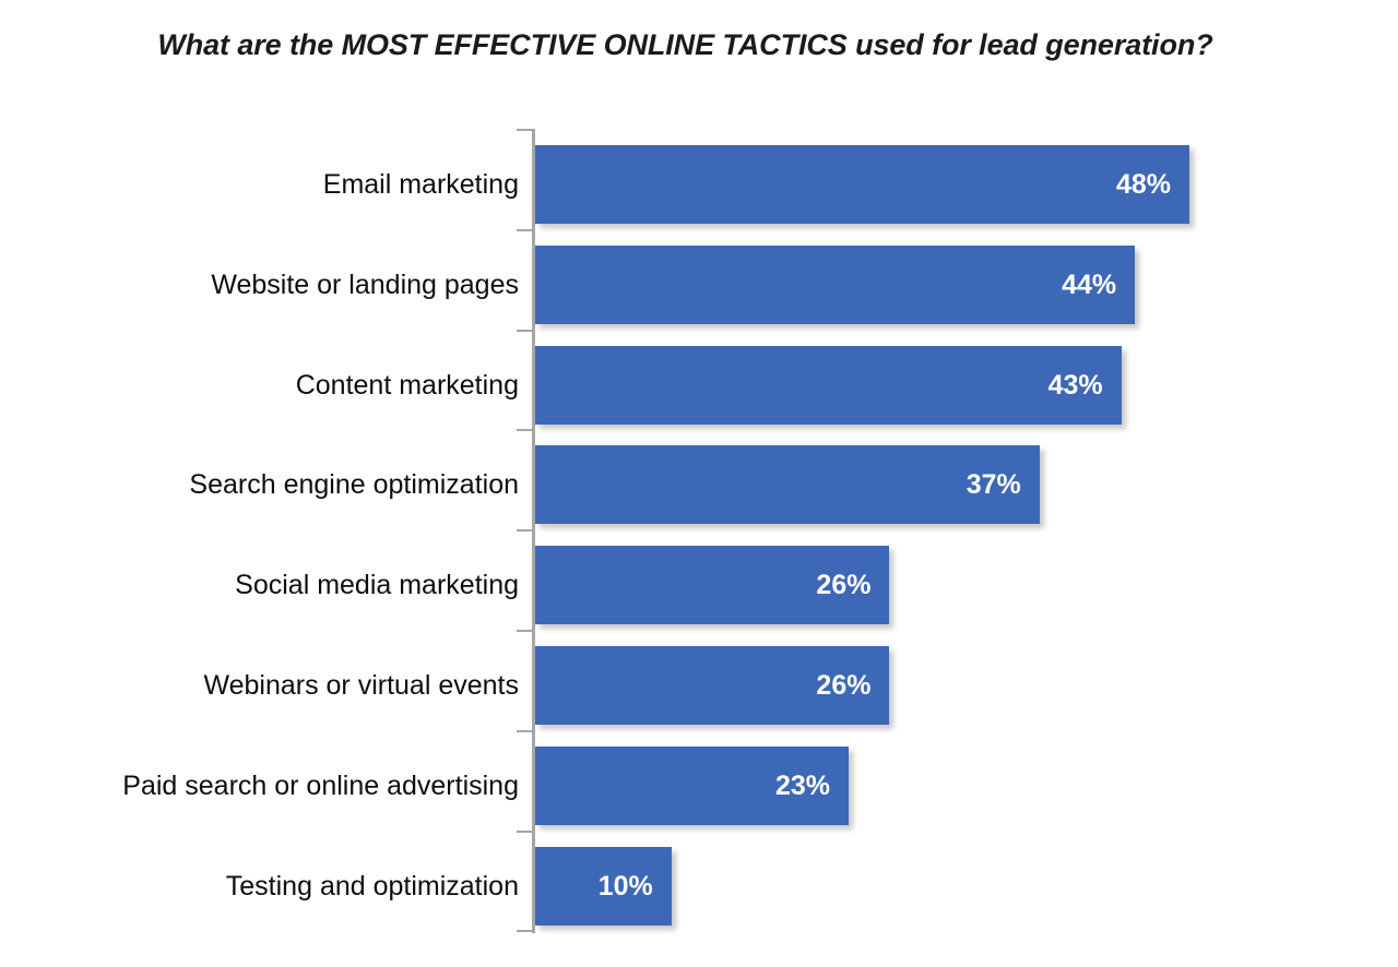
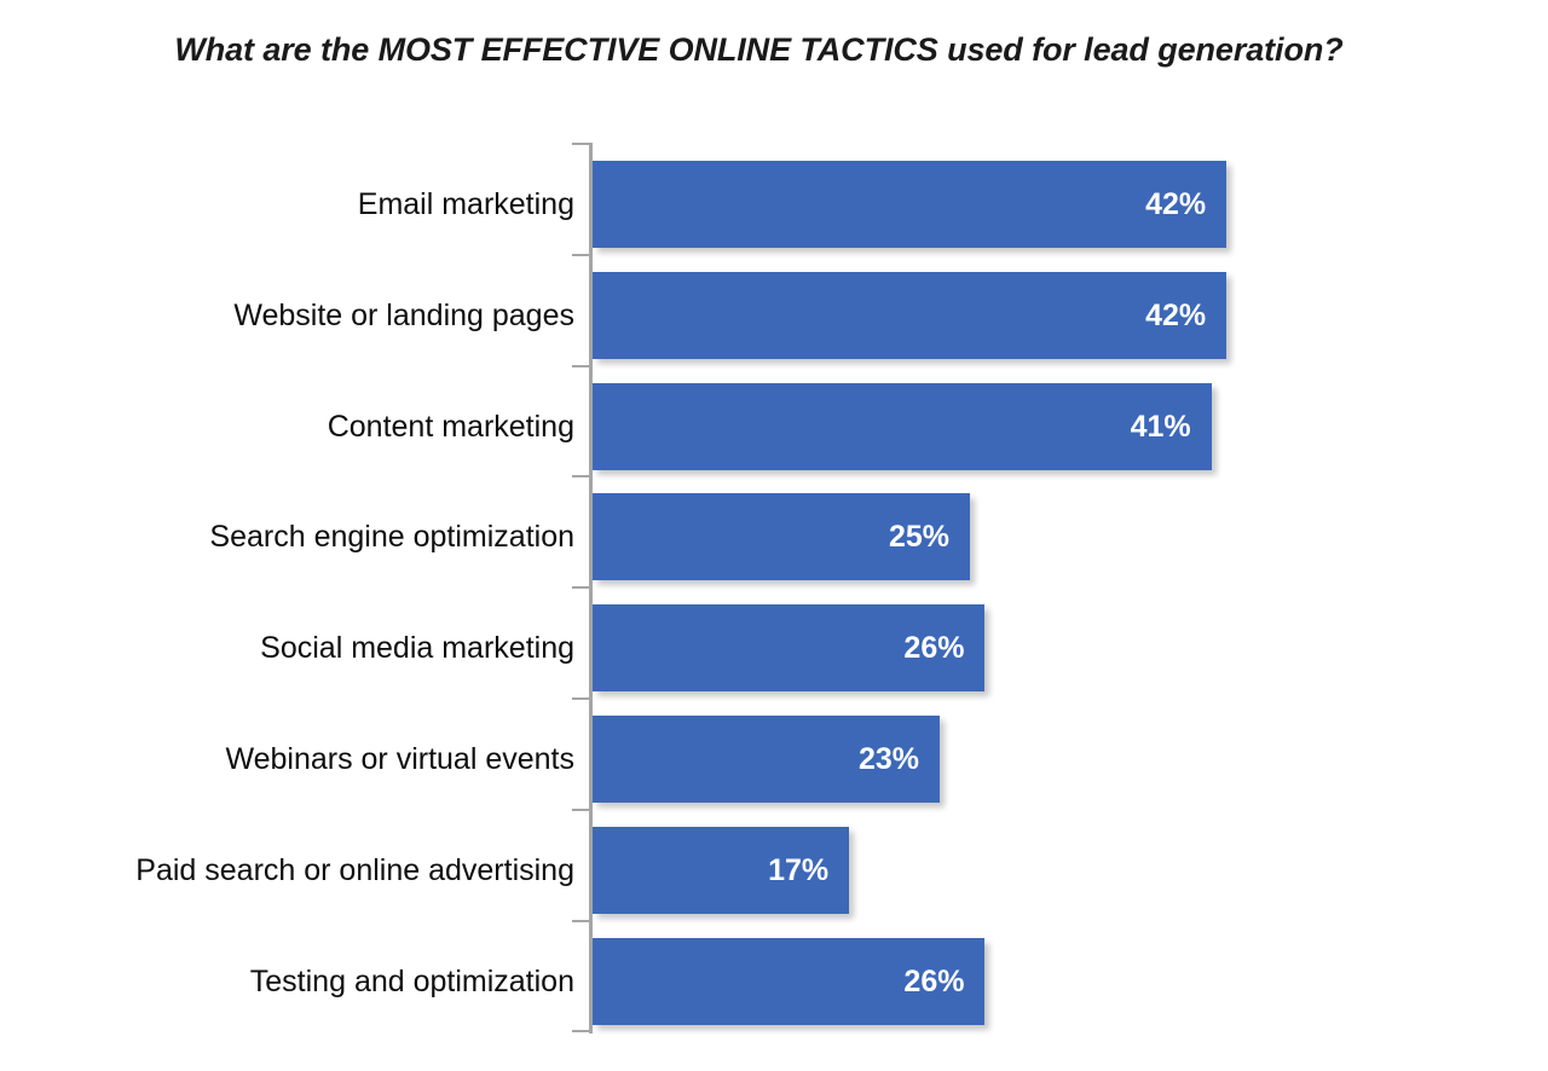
Email marketing: 48% -> 42%
Website or landing pages: 44% -> 42%
Content marketing: 43% -> 41%
Search engine optimization: 37% -> 25%
Webinars or virtual events: 26% -> 23%
Paid search or online advertising: 23% -> 17%
Testing and optimization: 10% -> 26%
